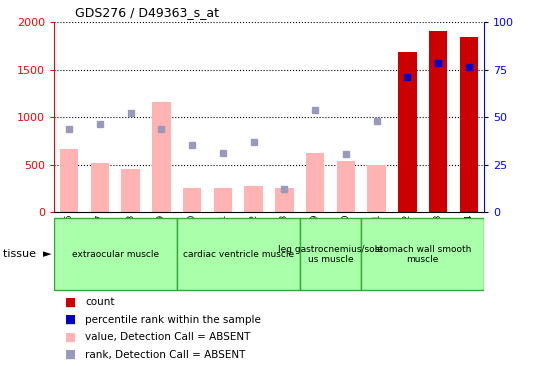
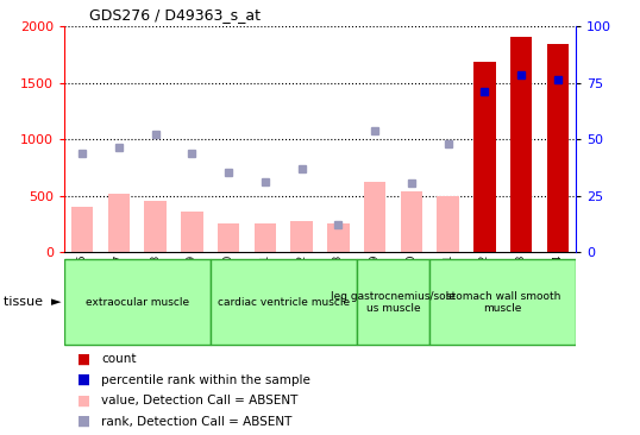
GSM3386: 660 -> 400
GSM3449: 1160 -> 360
